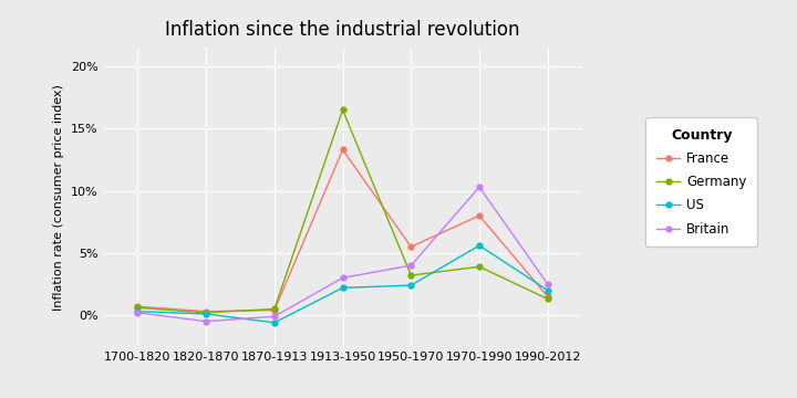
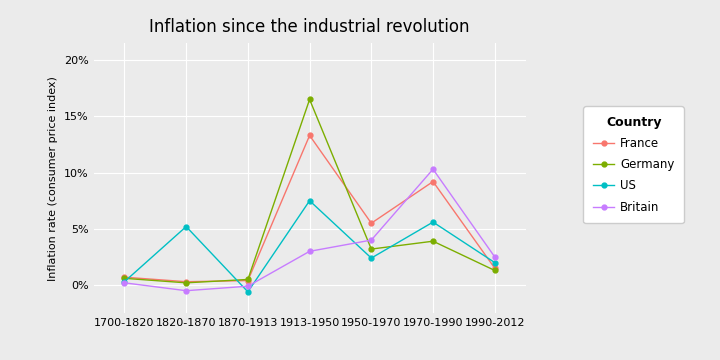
US/1820-1870: 0.1% -> 5.2%
US/1913-1950: 2.2% -> 7.5%
France/1970-1990: 8.0% -> 9.2%
